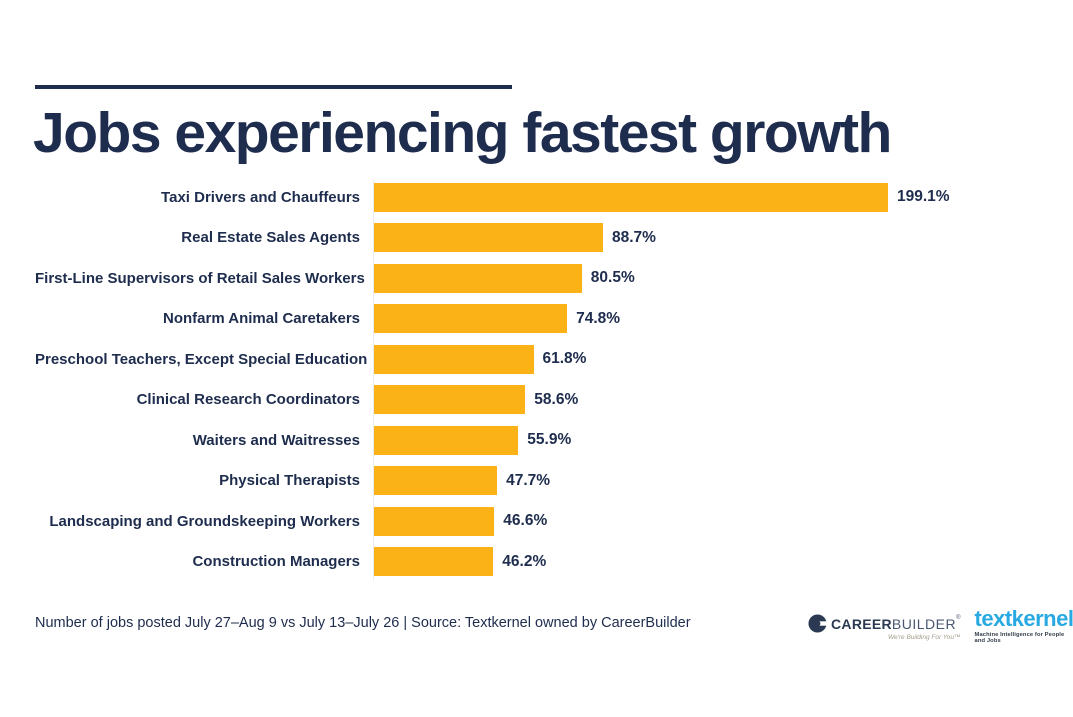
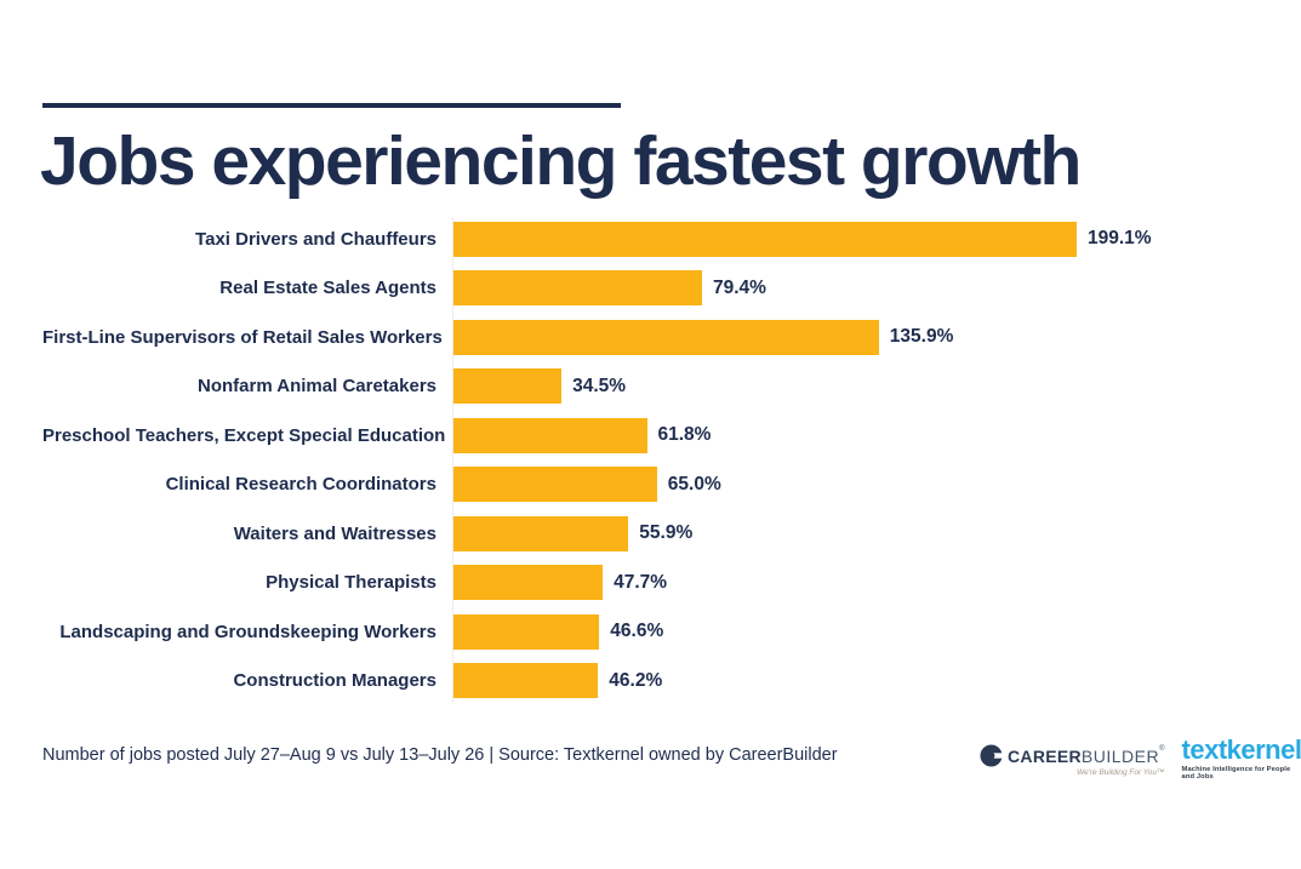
Real Estate Sales Agents: 88.7% -> 79.4%
First-Line Supervisors of Retail Sales Workers: 80.5% -> 135.9%
Nonfarm Animal Caretakers: 74.8% -> 34.5%
Clinical Research Coordinators: 58.6% -> 65.0%
